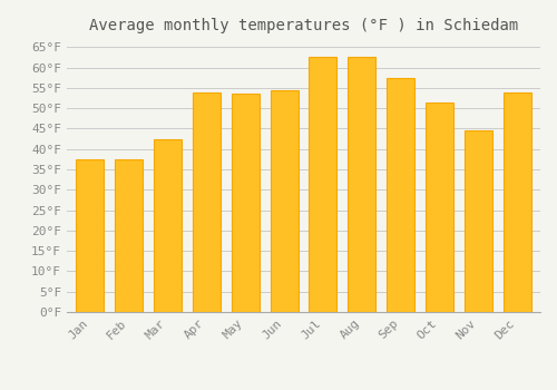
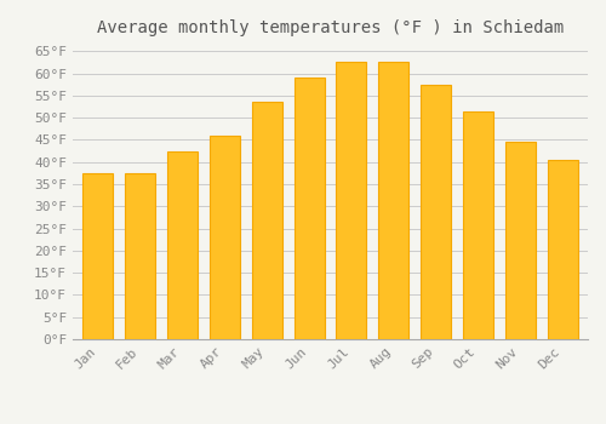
Apr: 54.0°F -> 46.0°F
Jun: 54.5°F -> 59.0°F
Dec: 54.0°F -> 40.5°F
